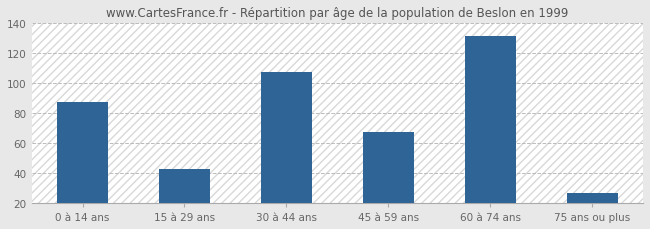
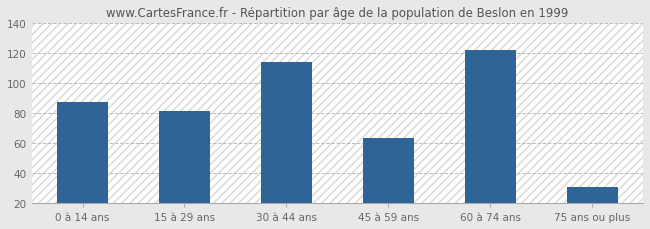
15 à 29 ans: 43 -> 81
30 à 44 ans: 107 -> 114
45 à 59 ans: 67 -> 63
60 à 74 ans: 131 -> 122
75 ans ou plus: 27 -> 31
